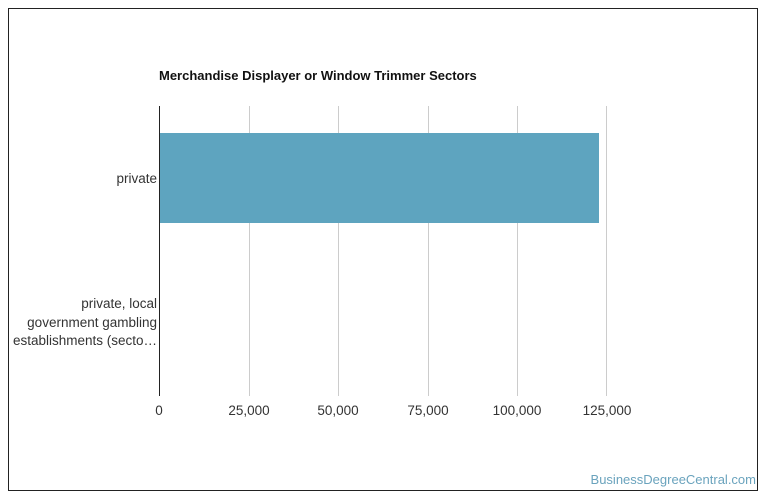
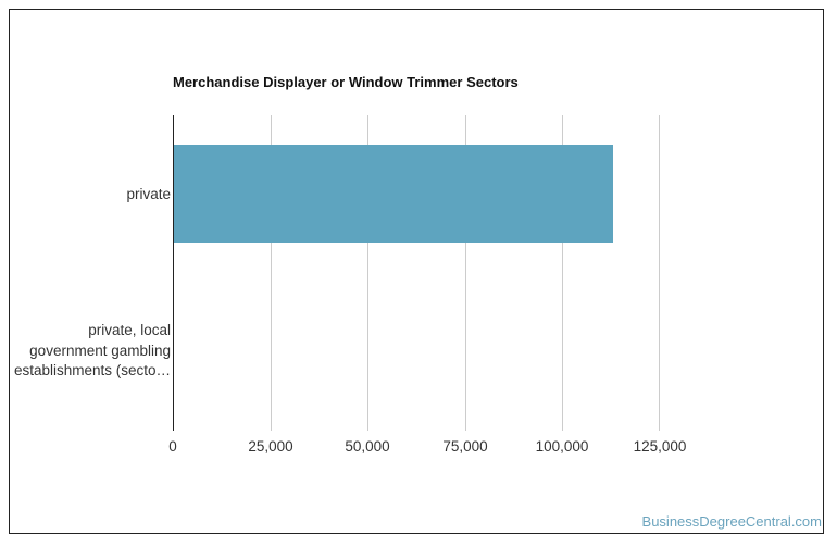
private: 123000 -> 113000
